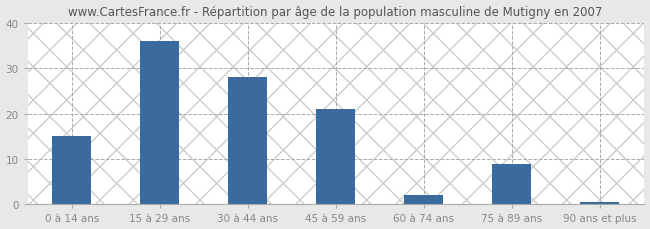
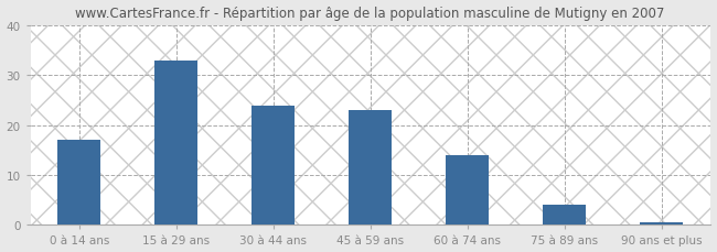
0 à 14 ans: 15.0 -> 17.0
15 à 29 ans: 36.0 -> 33.0
30 à 44 ans: 28.0 -> 24.0
45 à 59 ans: 21.0 -> 23.0
60 à 74 ans: 2.0 -> 14.0
75 à 89 ans: 9.0 -> 4.0
